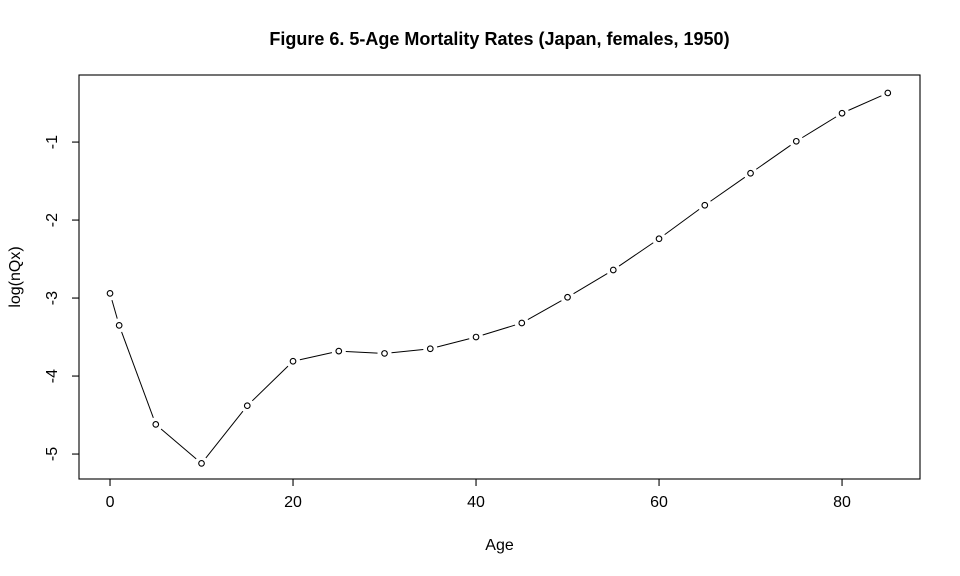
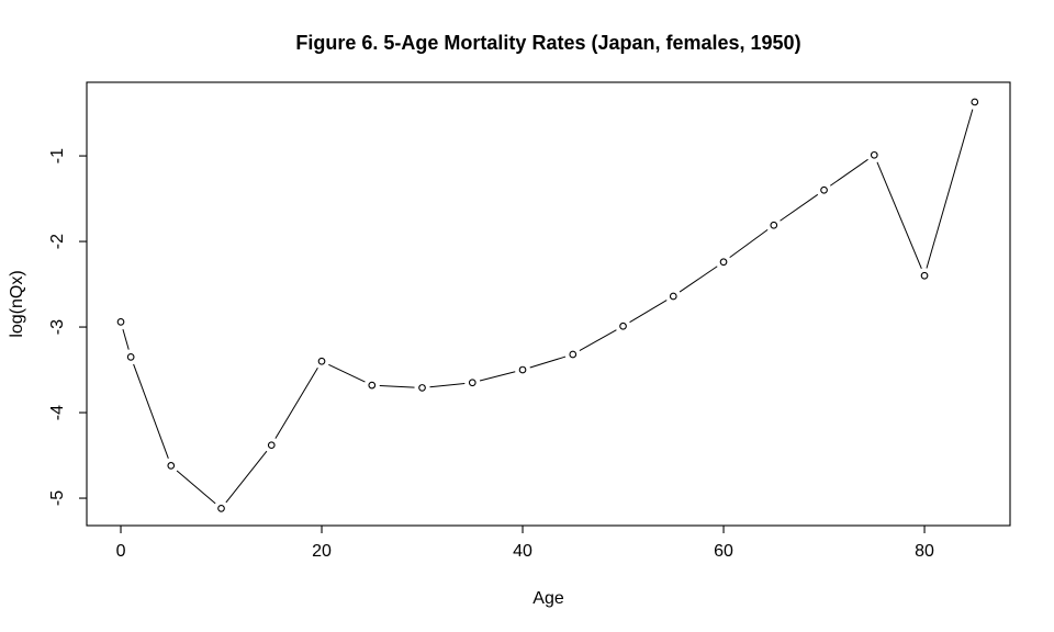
20: -3.8 -> -3.4
80: -0.6 -> -2.4
